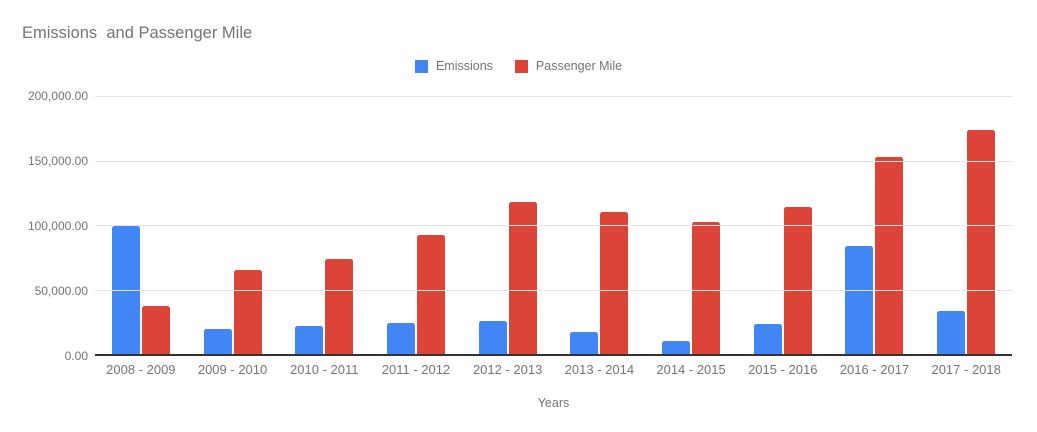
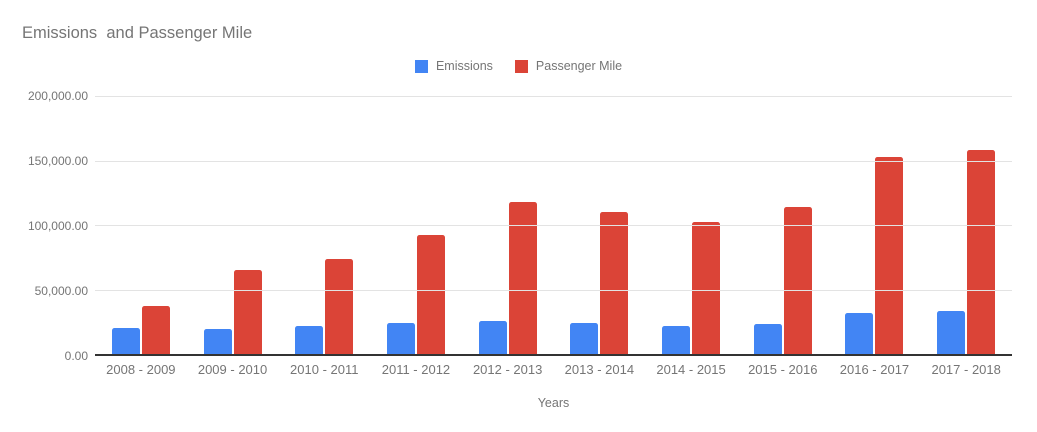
Emissions/2008 - 2009: 99000 -> 20000
Emissions/2013 - 2014: 17000 -> 24000
Emissions/2014 - 2015: 10000 -> 22000
Emissions/2016 - 2017: 84000 -> 32000
Passenger Mile/2017 - 2018: 174000 -> 158000
